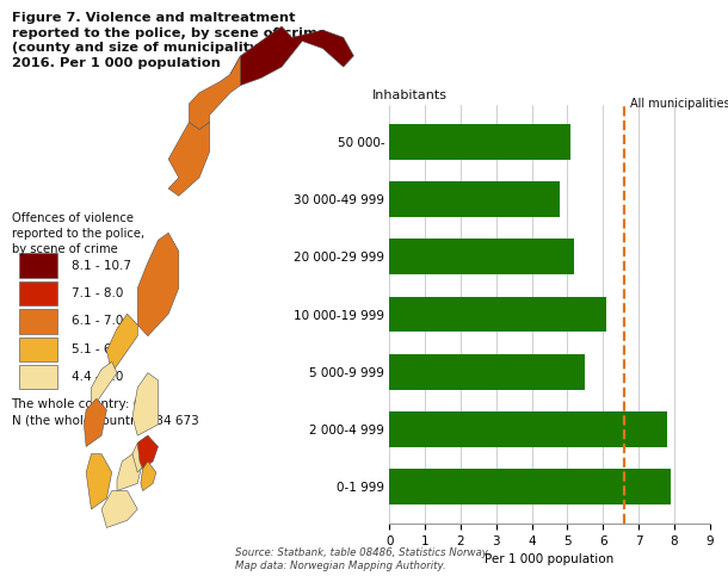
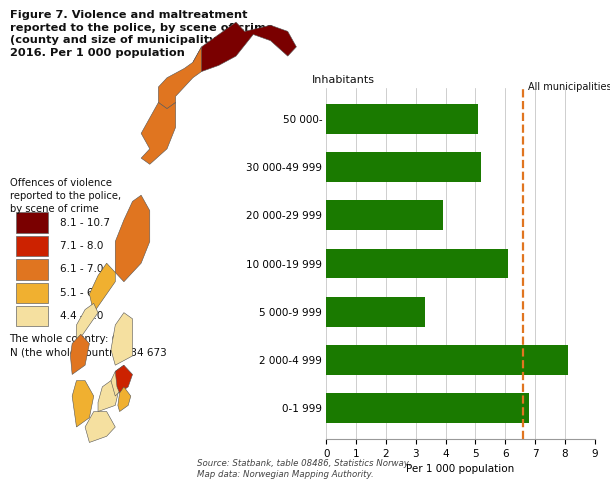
30 000-49 999: 4.8 -> 5.2
20 000-29 999: 5.2 -> 3.9
5 000-9 999: 5.5 -> 3.3
2 000-4 999: 7.8 -> 8.1
0-1 999: 7.9 -> 6.8
